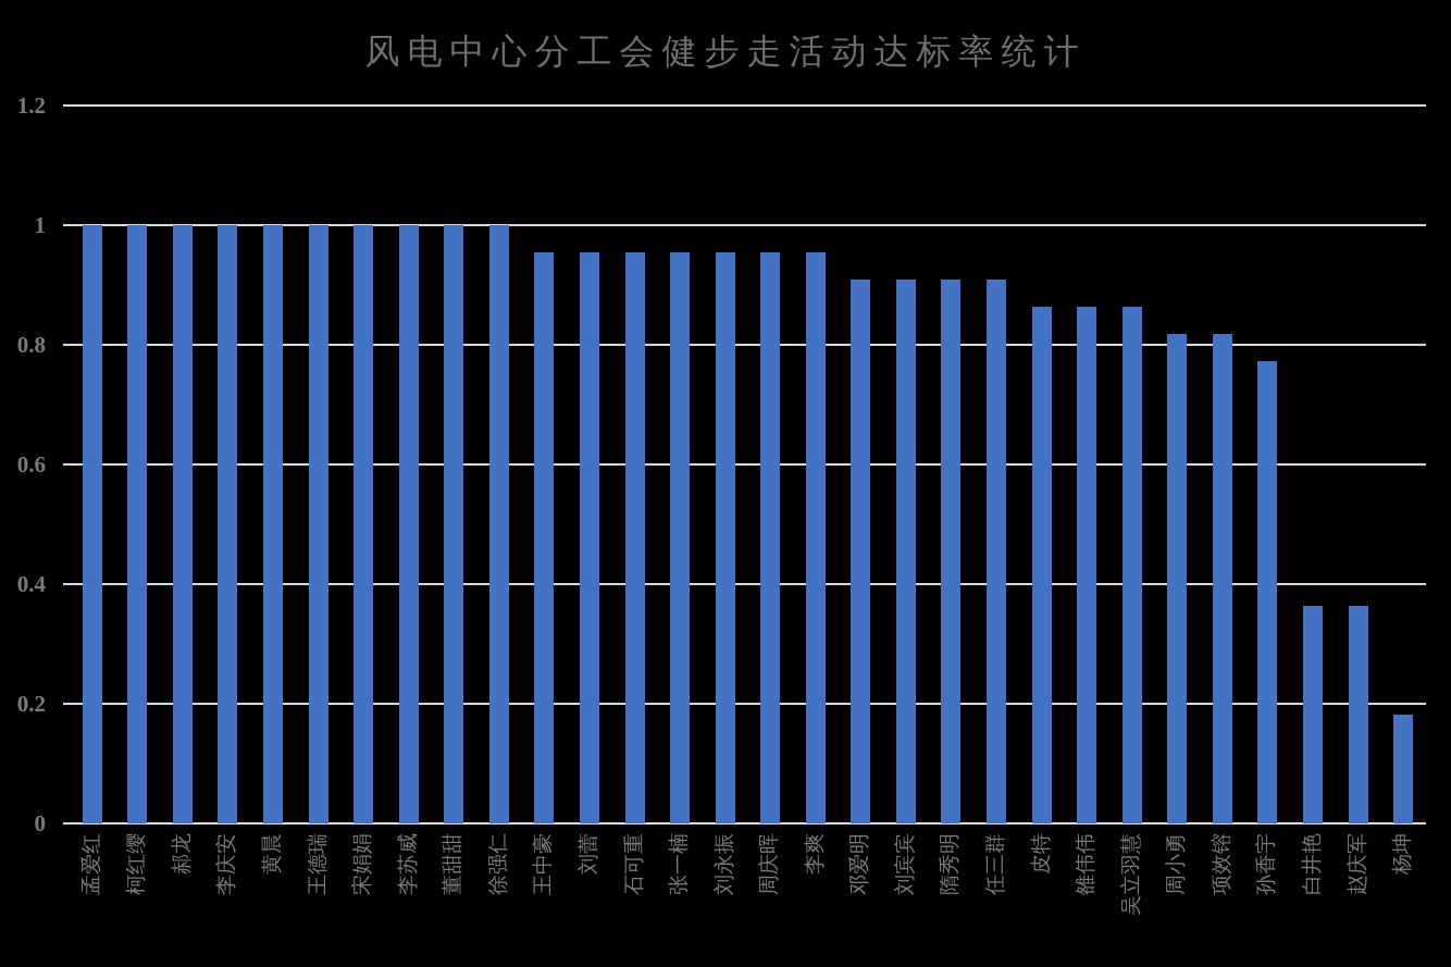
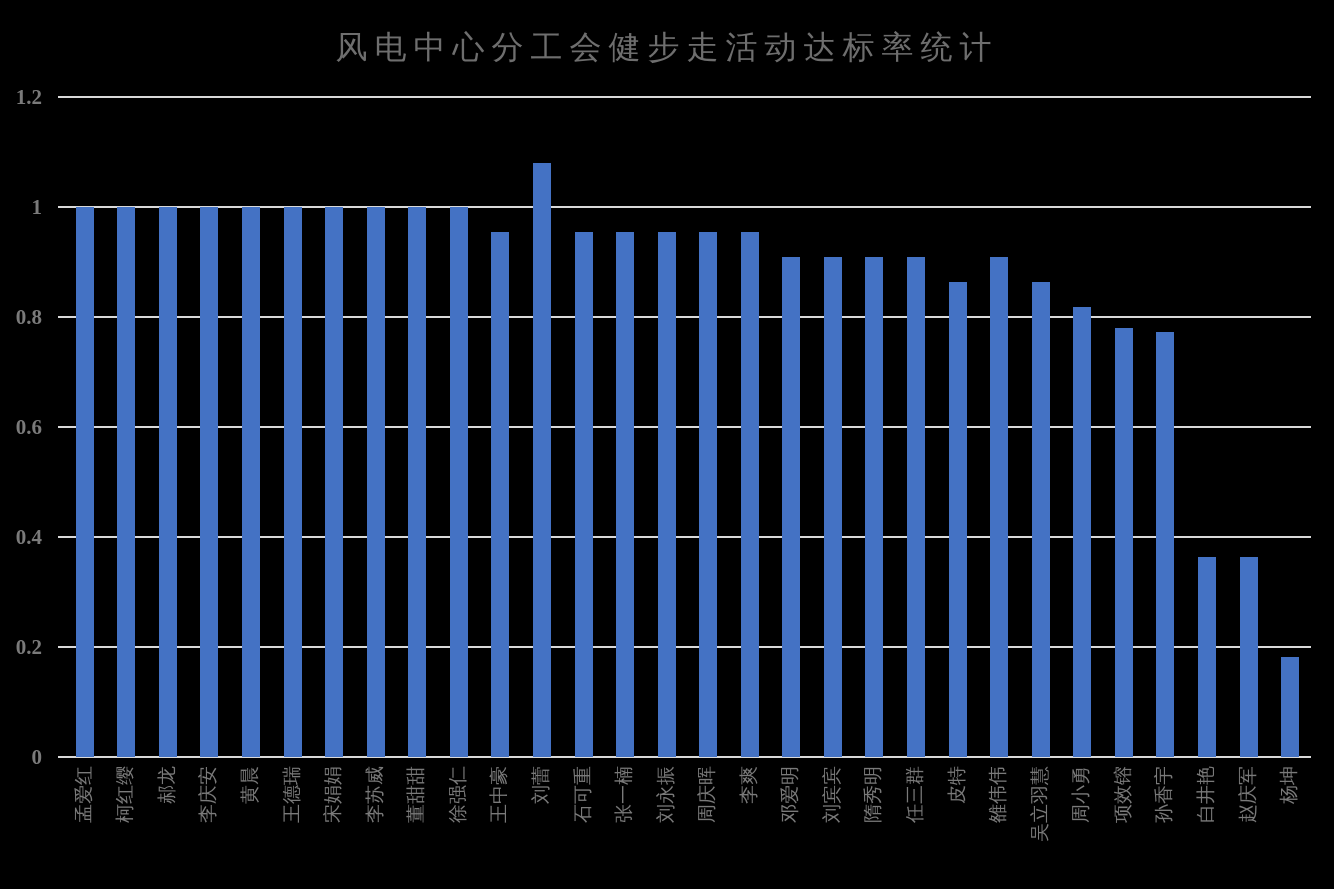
刘蕾: 0.95 -> 1.08
雒伟伟: 0.86 -> 0.91
项效镕: 0.82 -> 0.78
